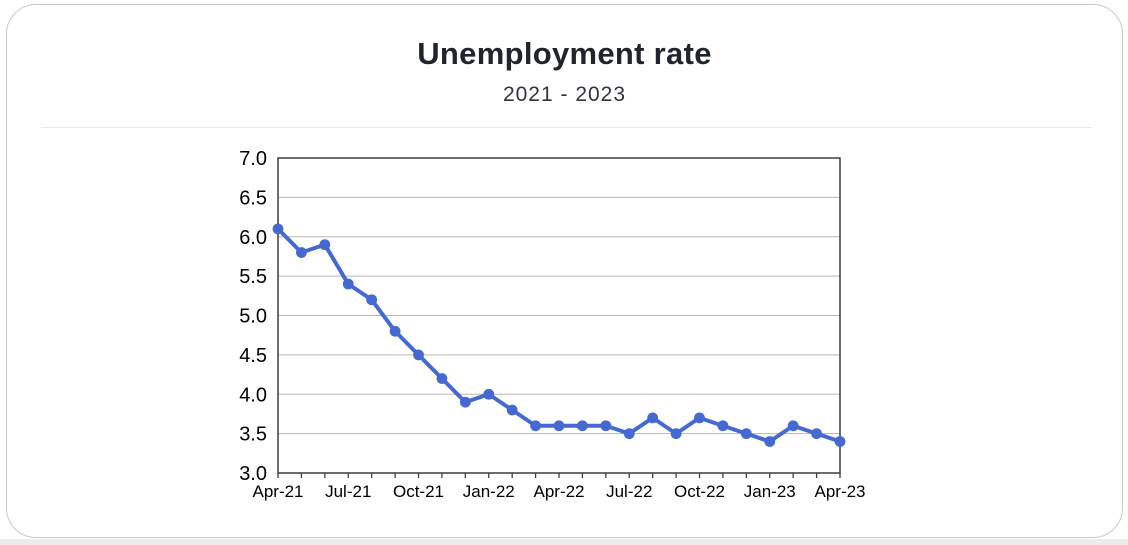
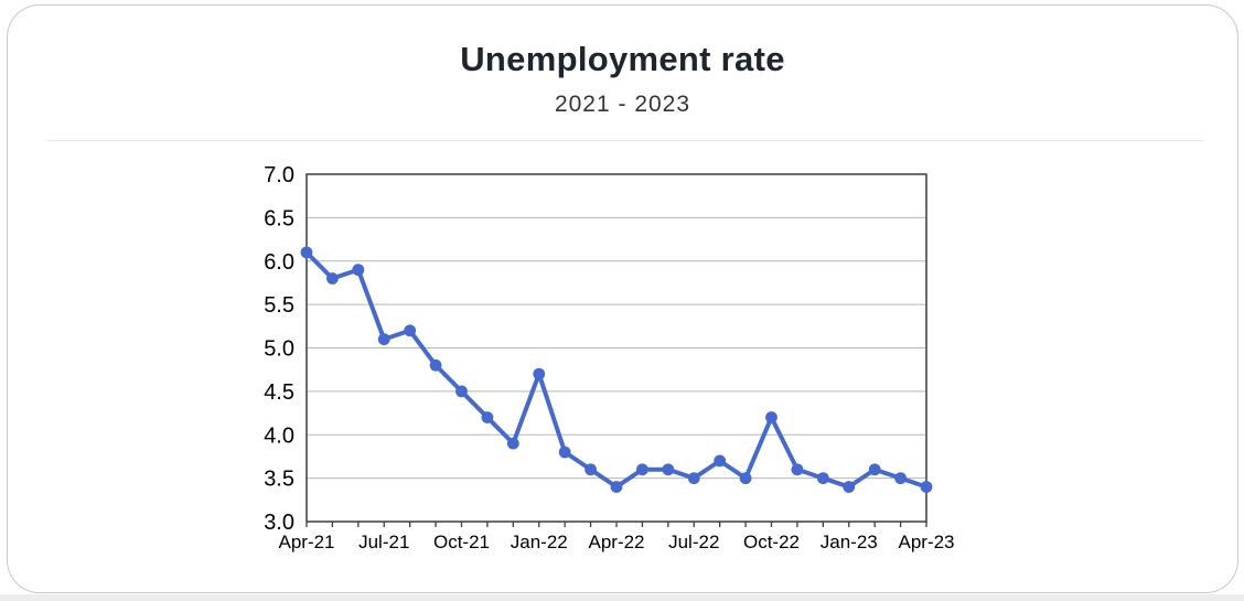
Jul-21: 5.4 -> 5.1
Jan-22: 4.0 -> 4.7
Apr-22: 3.6 -> 3.4
Oct-22: 3.7 -> 4.2
